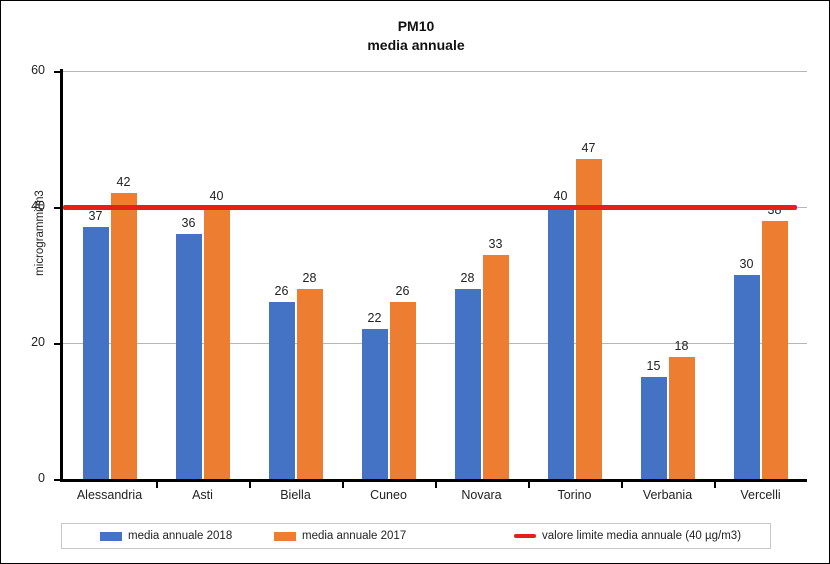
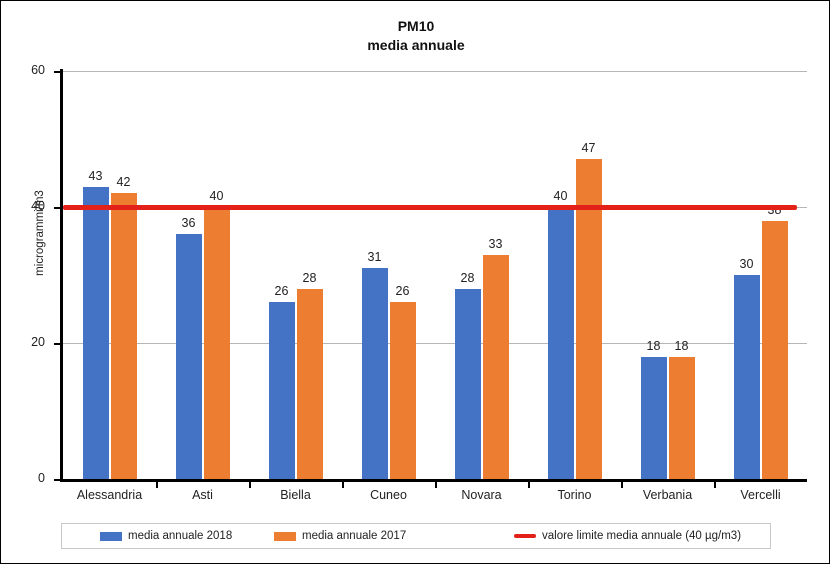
media annuale 2018/Alessandria: 37 -> 43
media annuale 2018/Cuneo: 22 -> 31
media annuale 2018/Verbania: 15 -> 18
